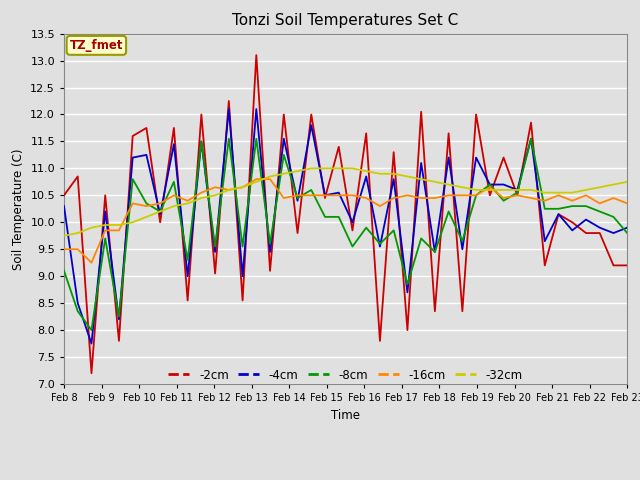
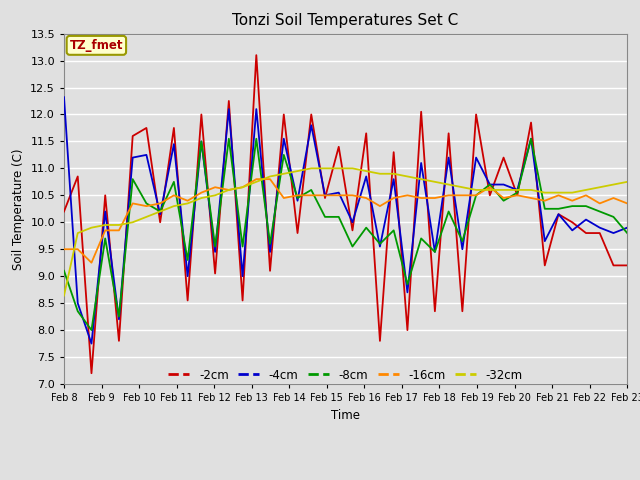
-2cm/Feb 8: 10.50 -> 10.20
-4cm/Feb 8: 10.30 -> 12.32
-32cm/Feb 8: 9.75 -> 8.64
